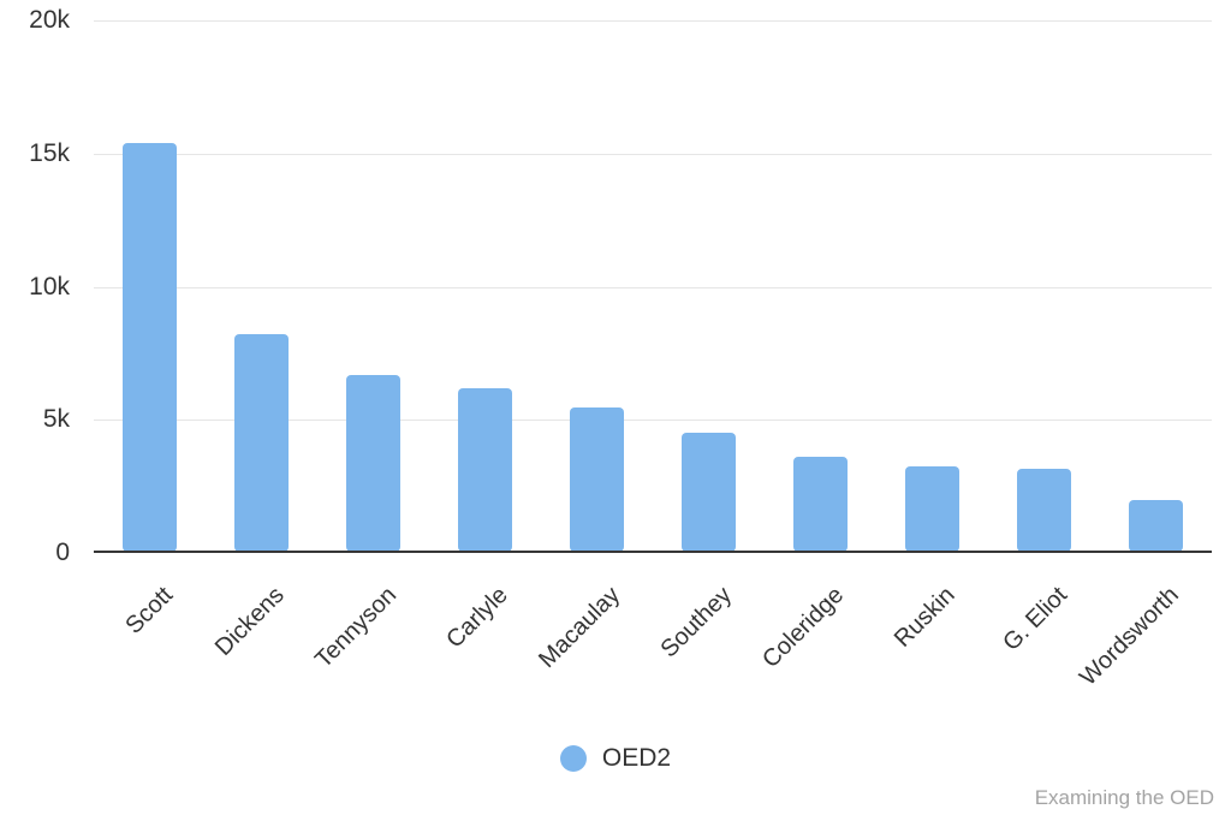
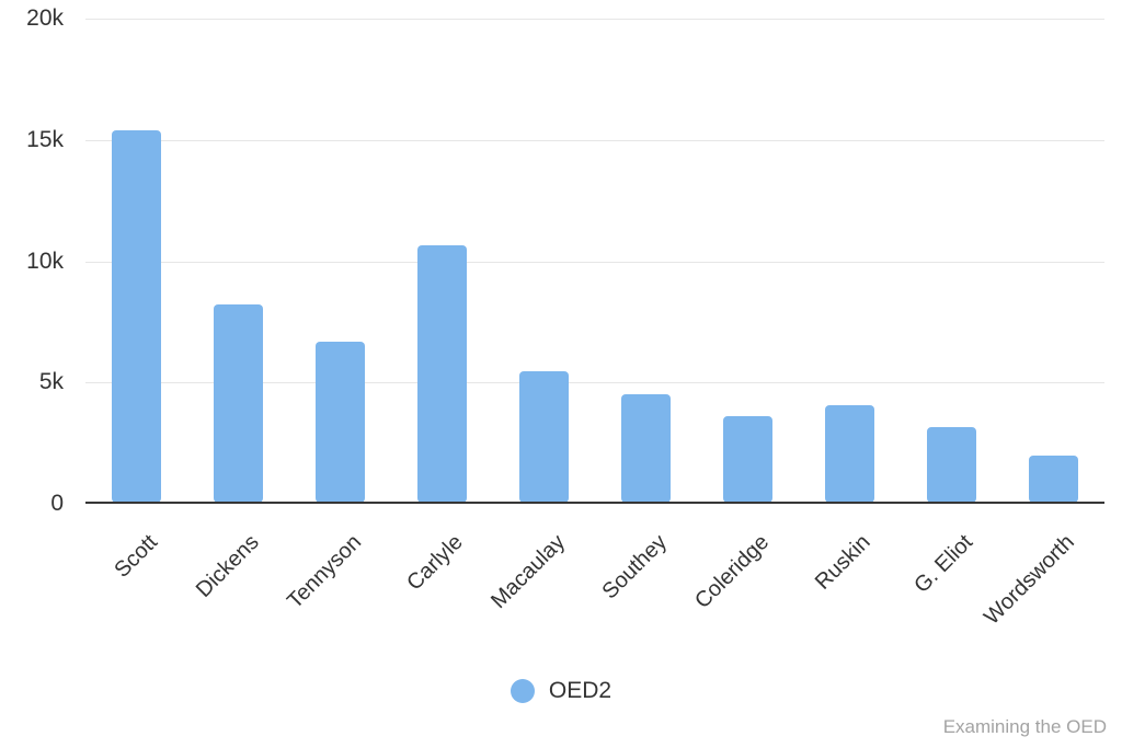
Carlyle: 6.2k -> 10.6k
Ruskin: 3.2k -> 4.0k
